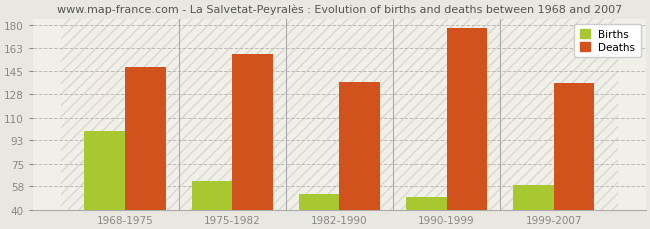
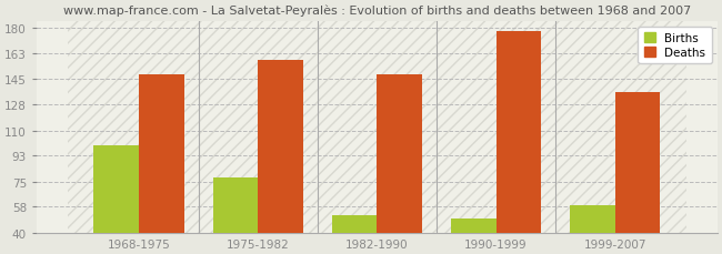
Births/1975-1982: 62 -> 78
Deaths/1982-1990: 137 -> 148
